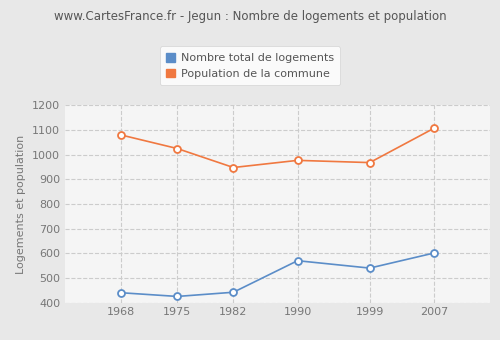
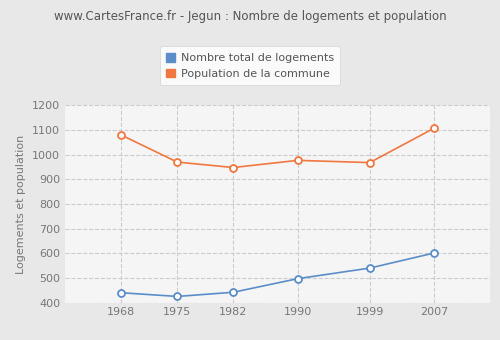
Population de la commune/1975: 1025 -> 970
Nombre total de logements/1990: 570 -> 497
